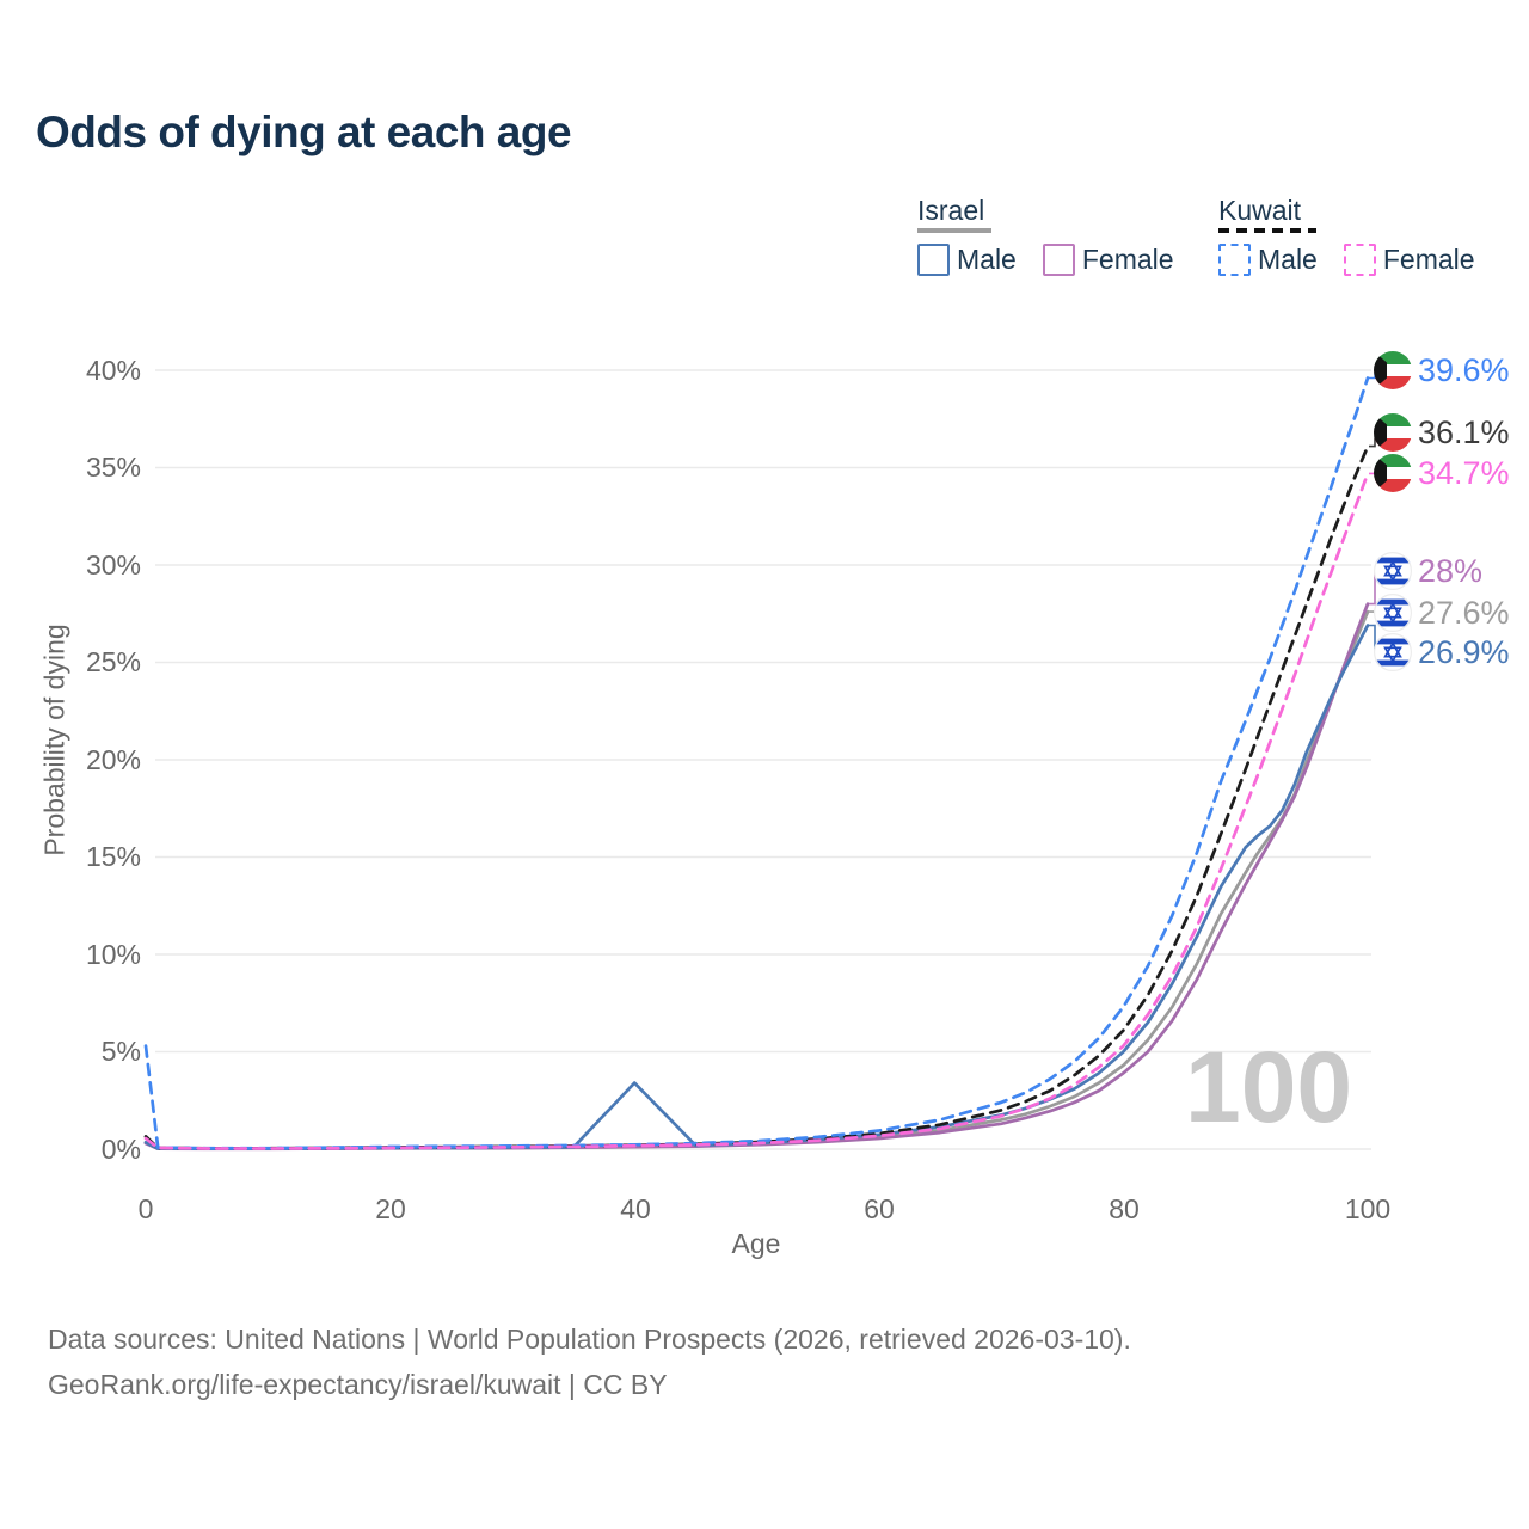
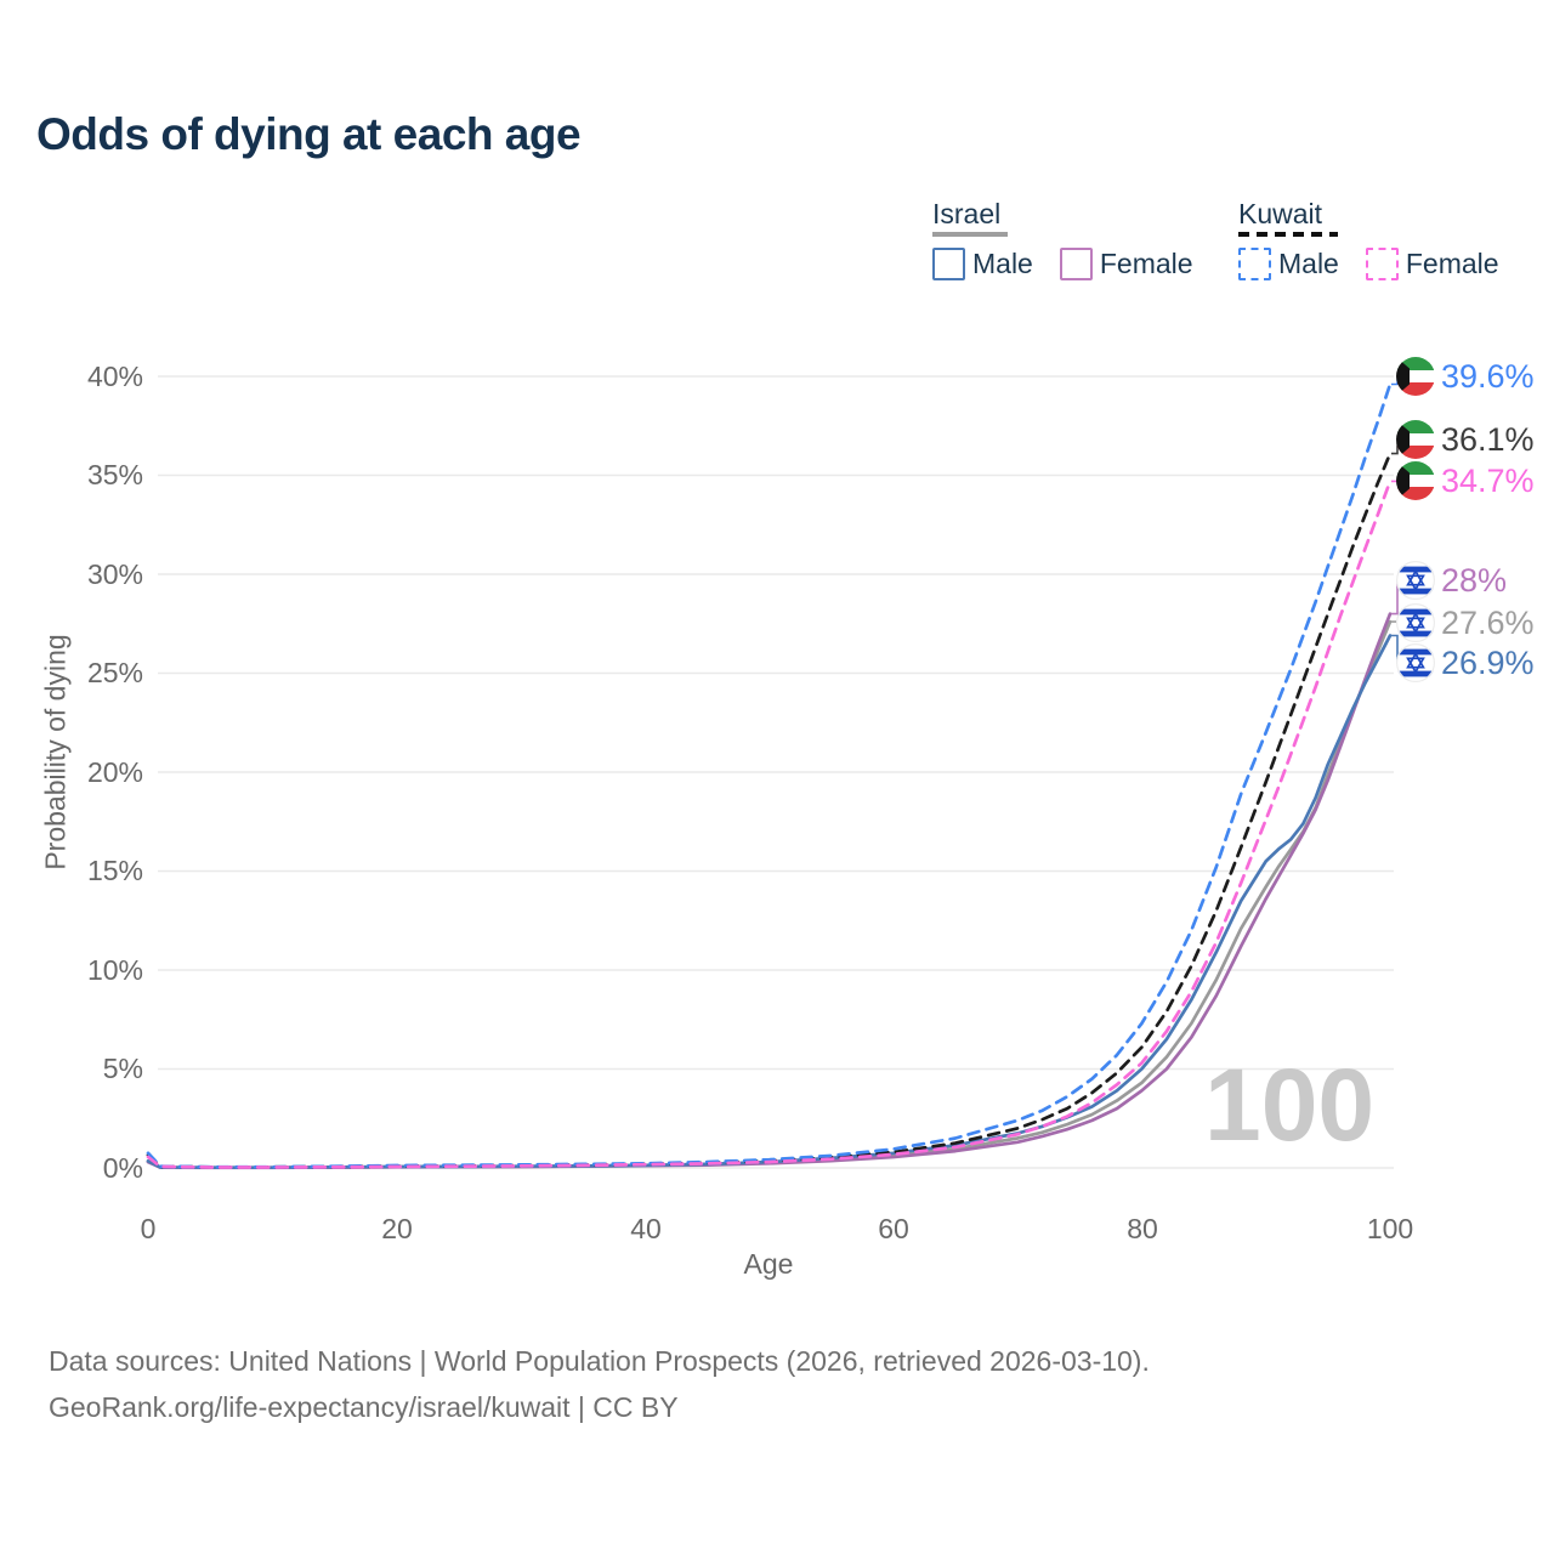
Kuwait Male/0: 5.3% -> 0.8%
Israel Male/40: 3.4% -> 0.1%
